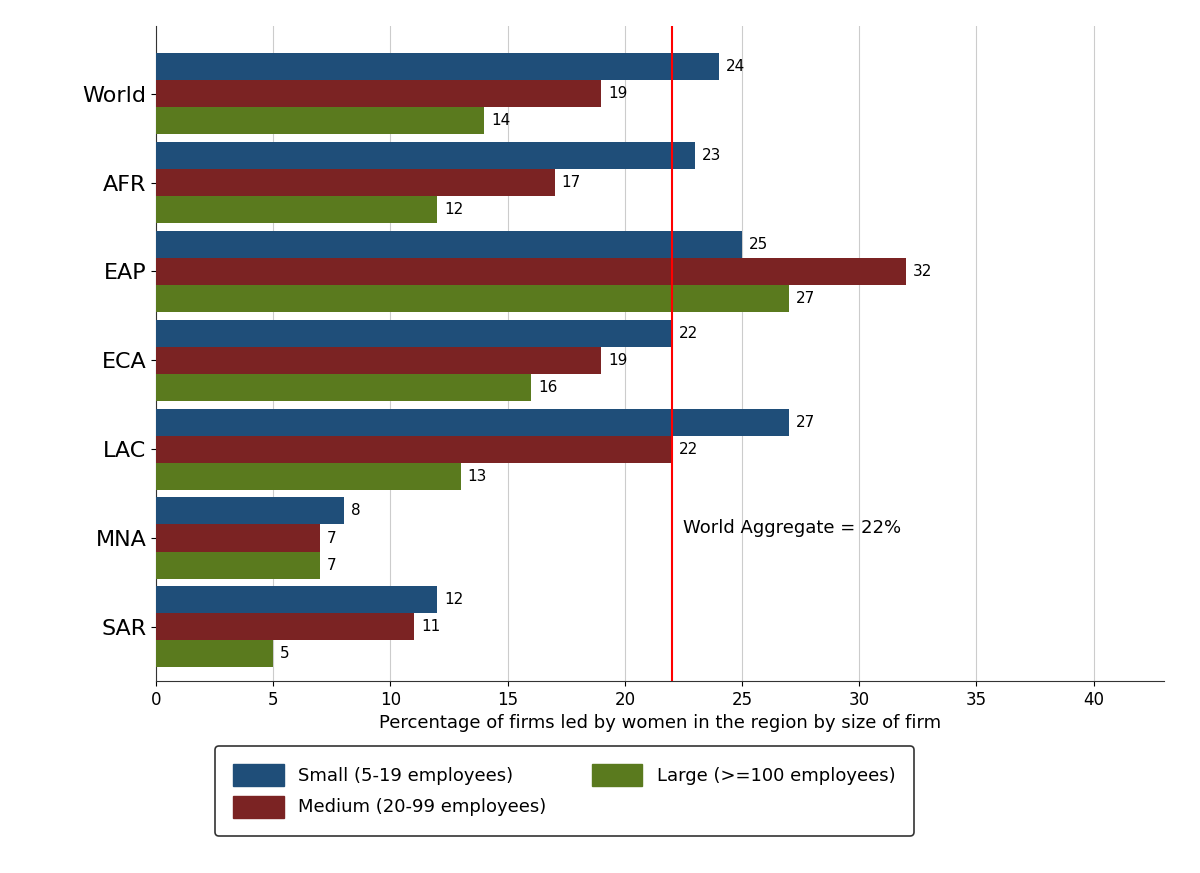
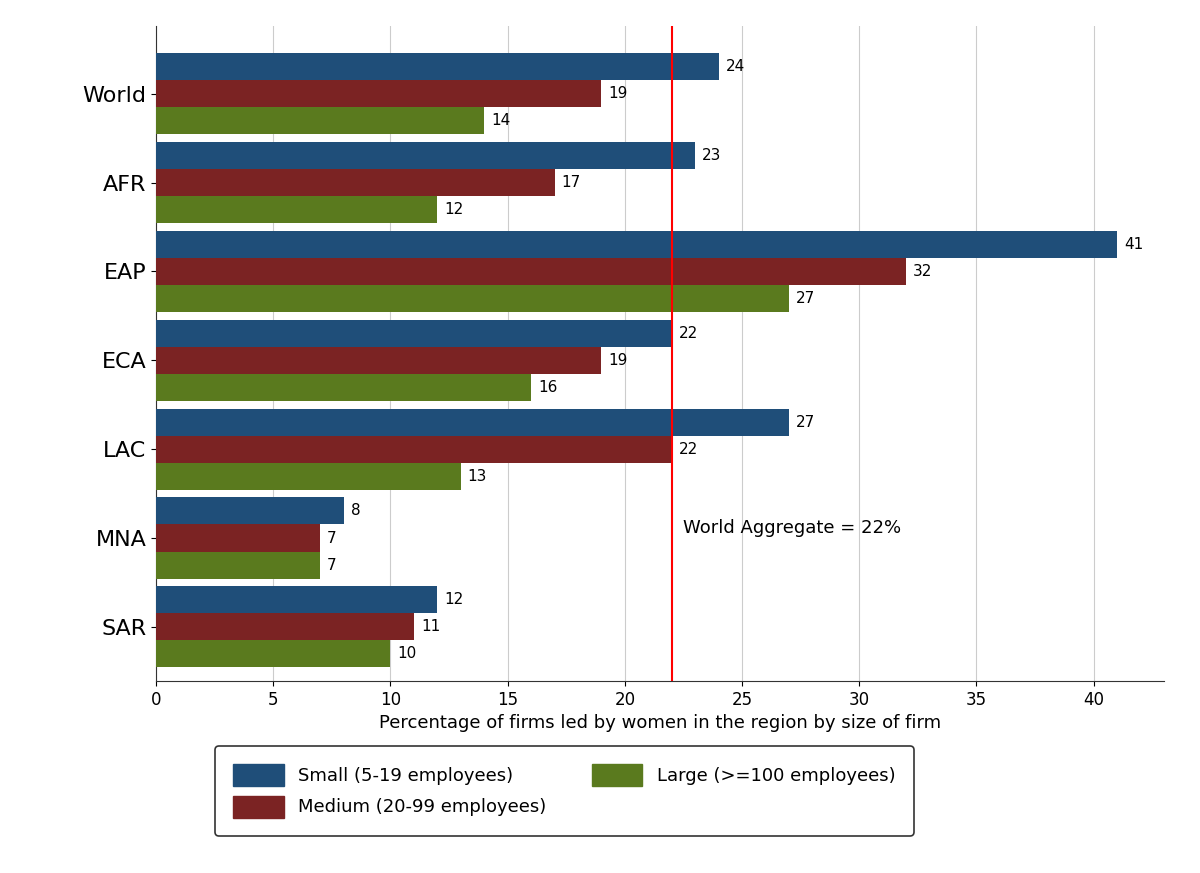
Small (5-19 employees)/EAP: 25 -> 41
Large (>=100 employees)/SAR: 5 -> 10
